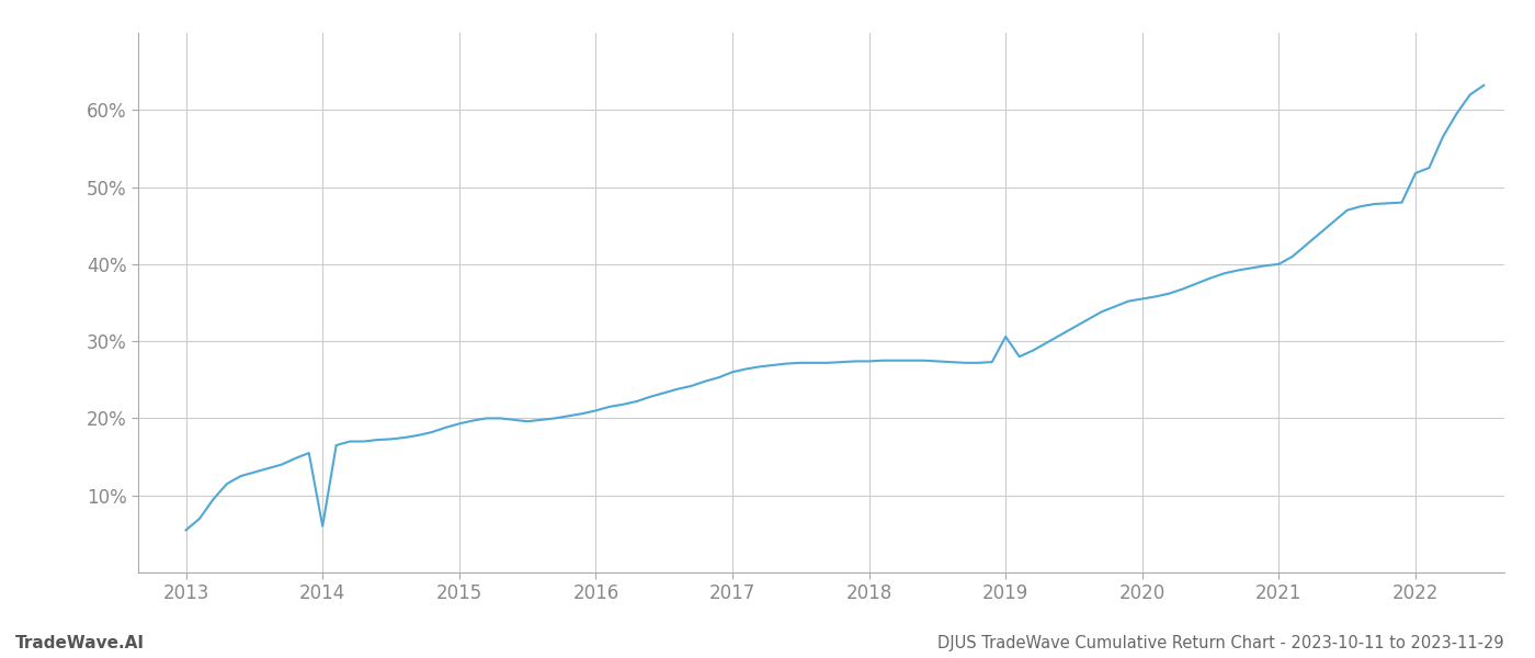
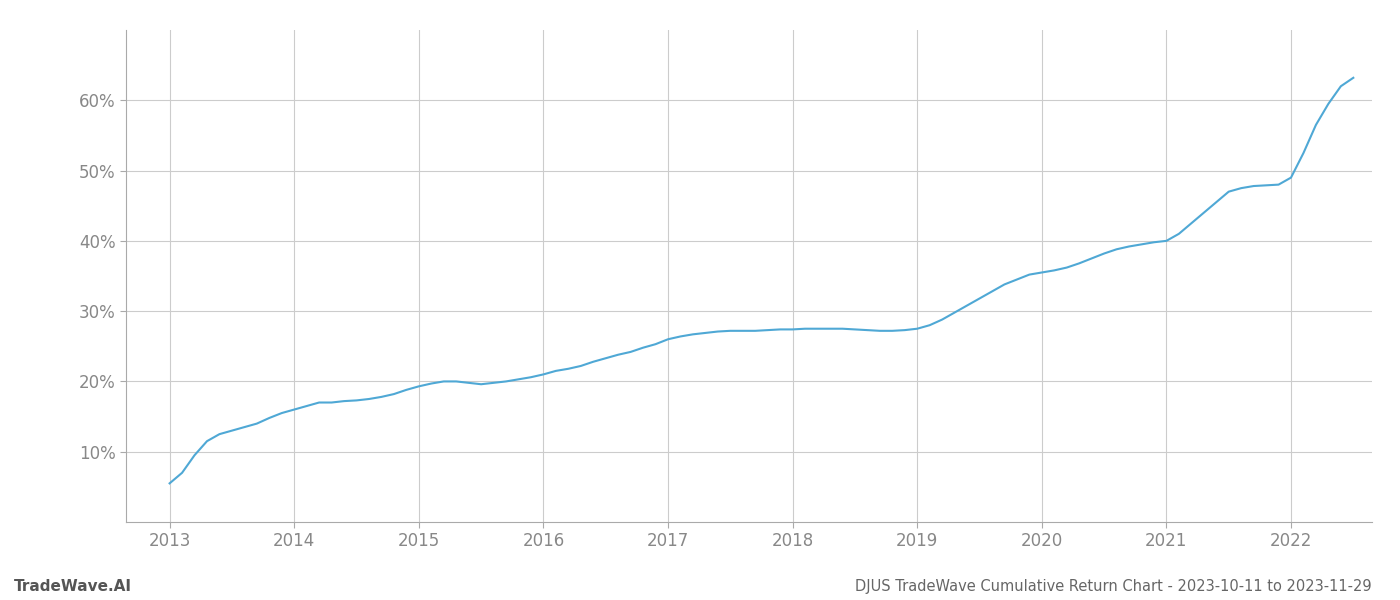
2014: 6.0% -> 16.0%
2019: 30.6% -> 27.5%
2022: 51.8% -> 49.0%
